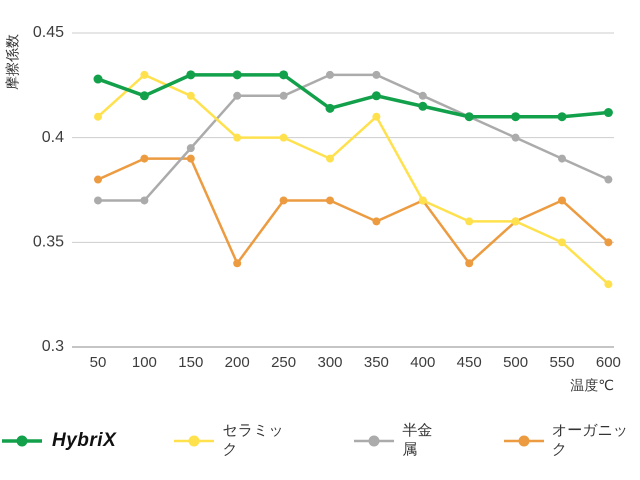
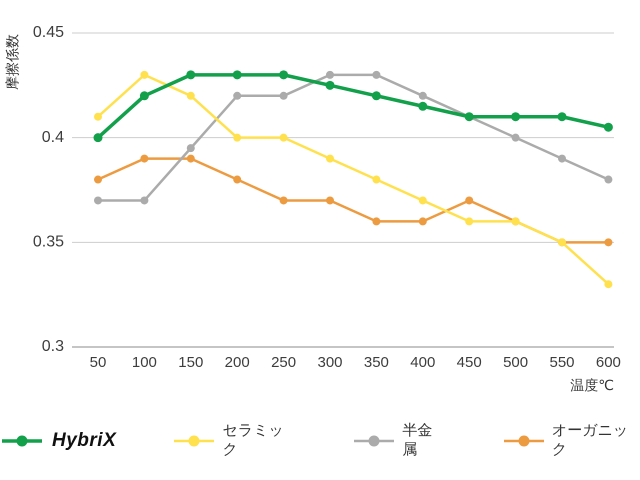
HybriX/50: 0.428 -> 0.400
オーガニック/200: 0.34 -> 0.38
HybriX/300: 0.414 -> 0.425
セラミック/350: 0.41 -> 0.38
オーガニック/400: 0.37 -> 0.36
オーガニック/450: 0.34 -> 0.37
オーガニック/550: 0.37 -> 0.35
HybriX/600: 0.412 -> 0.405
